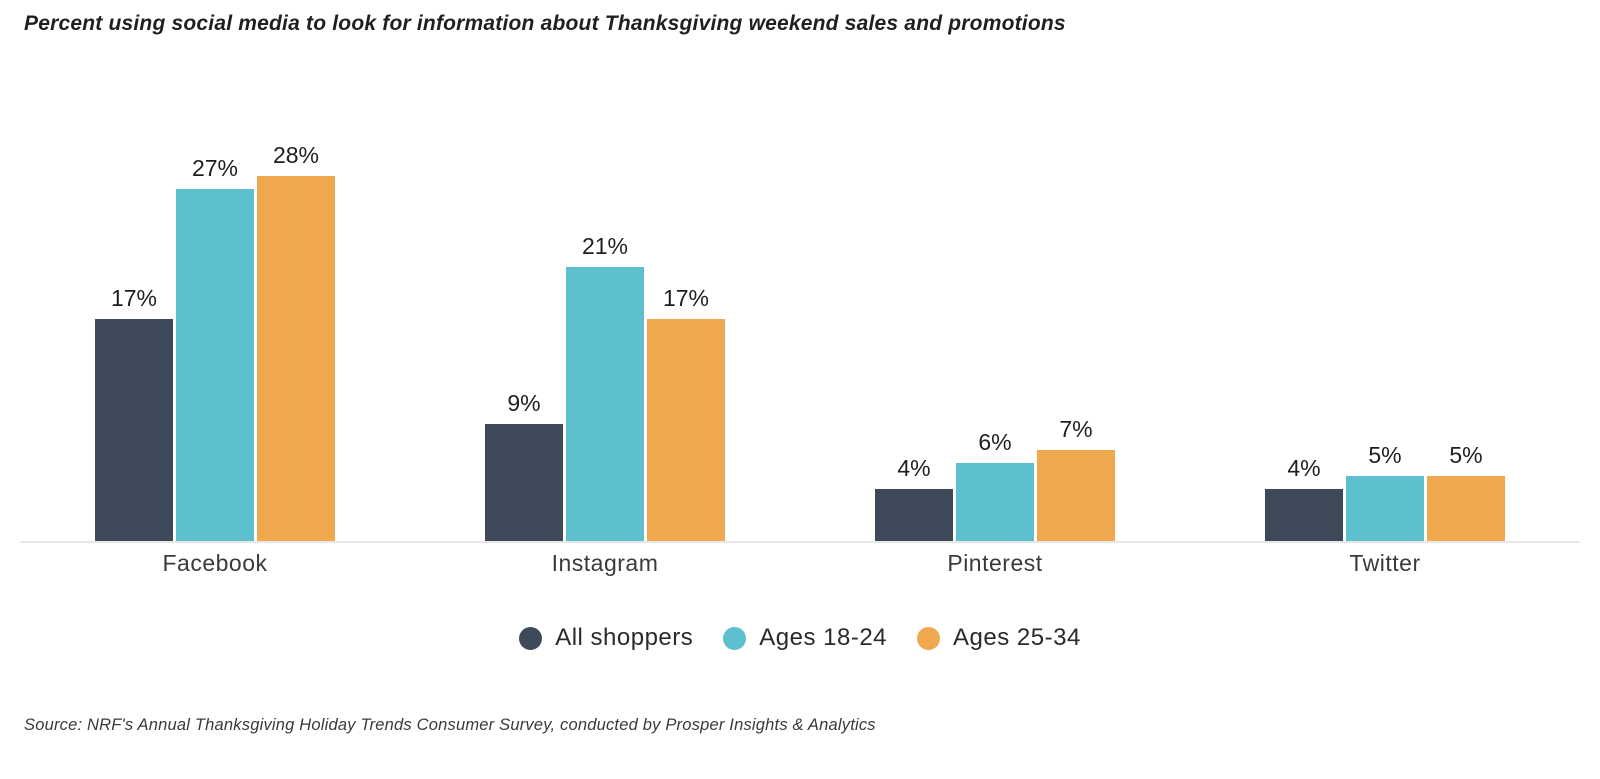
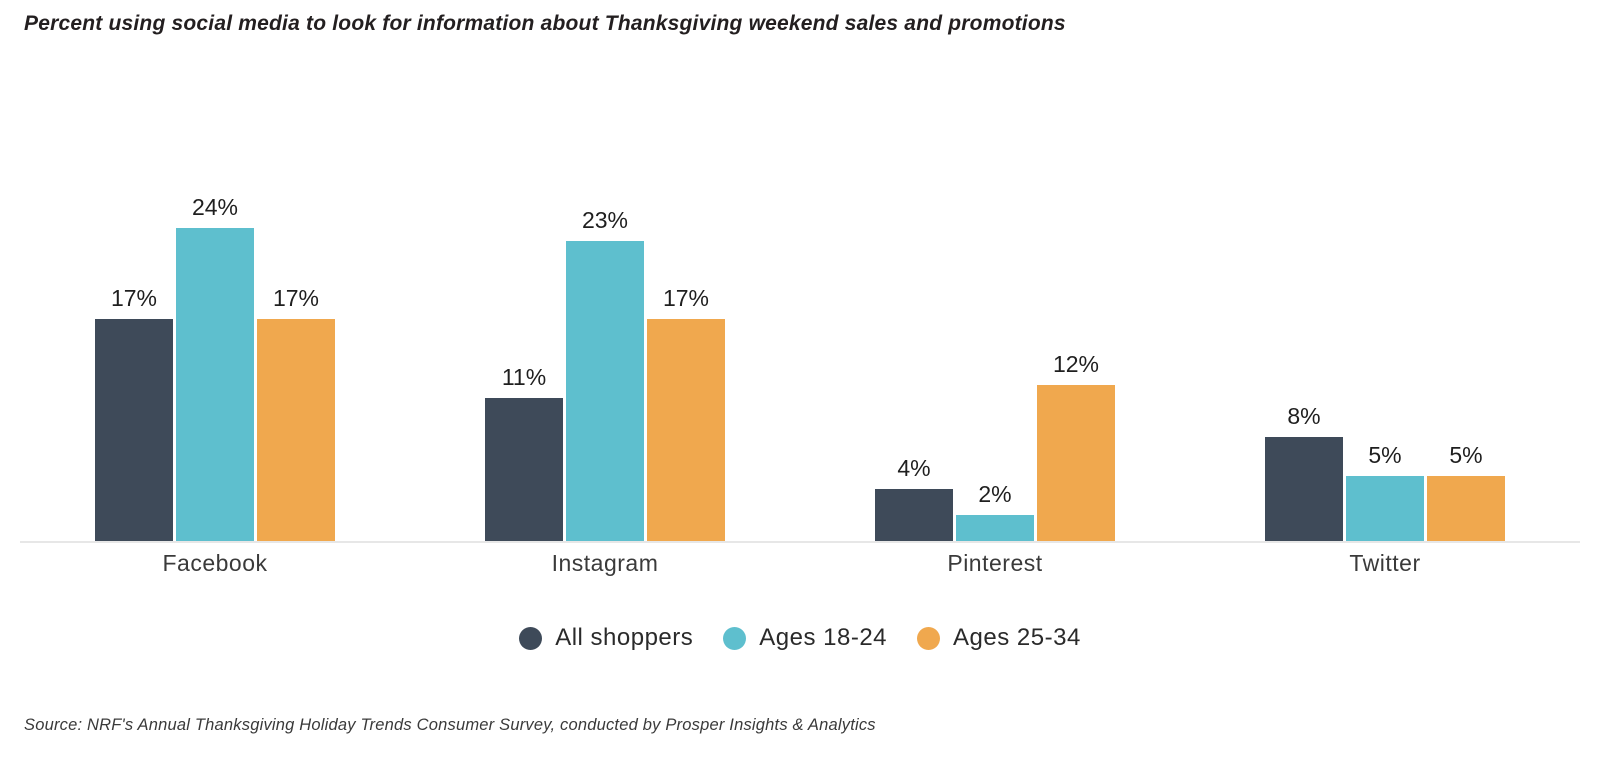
Ages 18-24/Facebook: 27% -> 24%
Ages 25-34/Facebook: 28% -> 17%
All shoppers/Instagram: 9% -> 11%
Ages 18-24/Instagram: 21% -> 23%
Ages 18-24/Pinterest: 6% -> 2%
Ages 25-34/Pinterest: 7% -> 12%
All shoppers/Twitter: 4% -> 8%
